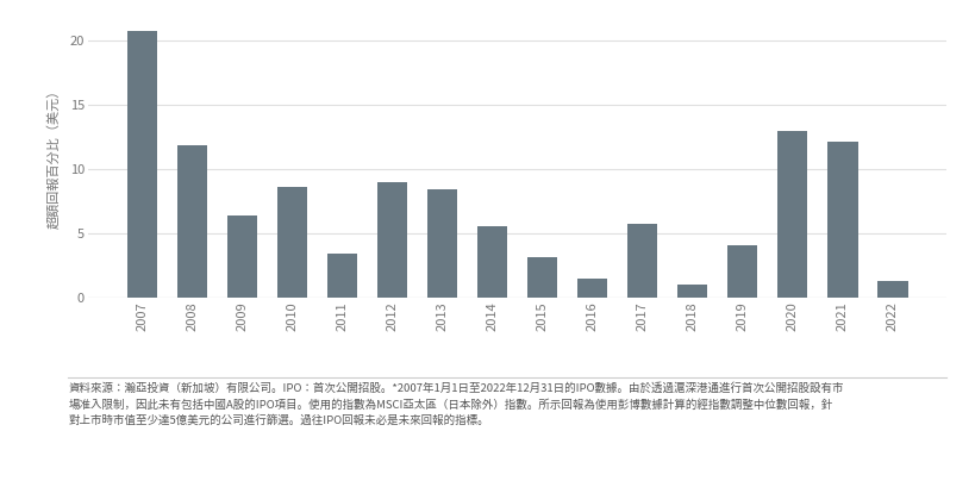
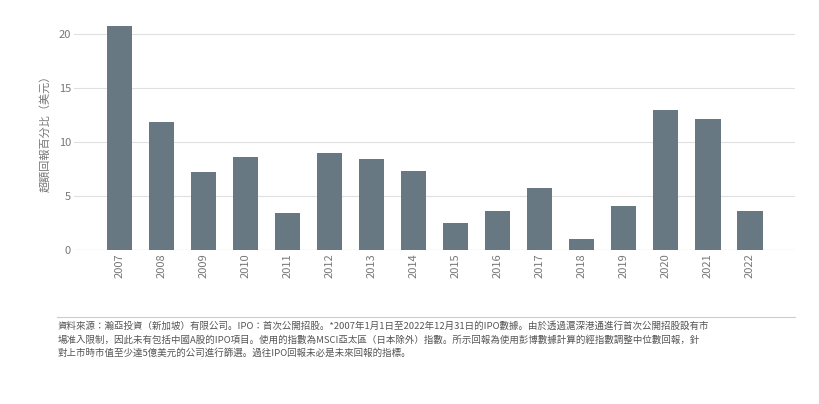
2009: 6.4 -> 7.2
2014: 5.6 -> 7.3
2015: 3.2 -> 2.5
2016: 1.5 -> 3.6
2022: 1.3 -> 3.6
